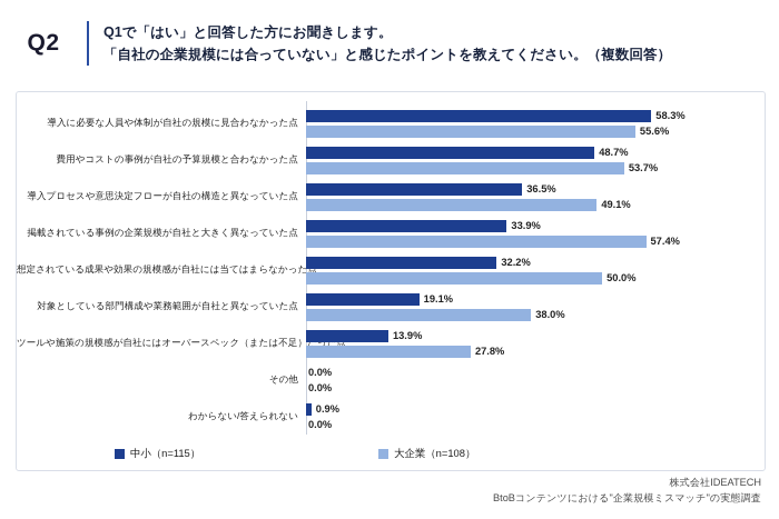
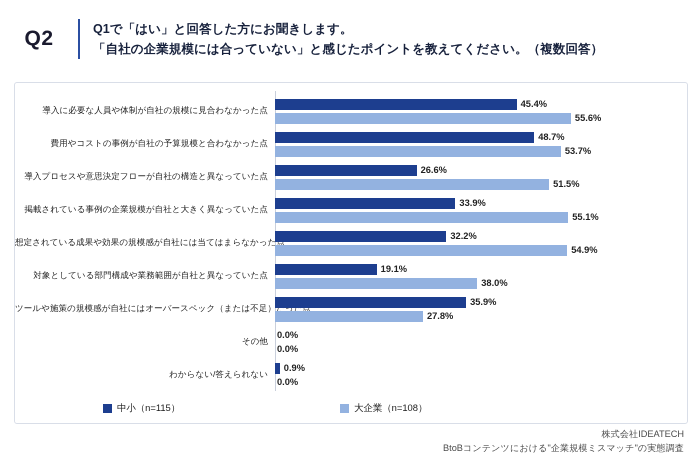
中小（n=115）/導入に必要な人員や体制が自社の規模に見合わなかった点: 58.3% -> 45.4%
中小（n=115）/導入プロセスや意思決定フローが自社の構造と異なっていた点: 36.5% -> 26.6%
大企業（n=108）/導入プロセスや意思決定フローが自社の構造と異なっていた点: 49.1% -> 51.5%
大企業（n=108）/掲載されている事例の企業規模が自社と大きく異なっていた点: 57.4% -> 55.1%
大企業（n=108）/想定されている成果や効果の規模感が自社には当てはまらなかった点: 50.0% -> 54.9%
中小（n=115）/ツールや施策の規模感が自社にはオーバースペック（または不足）だった点: 13.9% -> 35.9%
